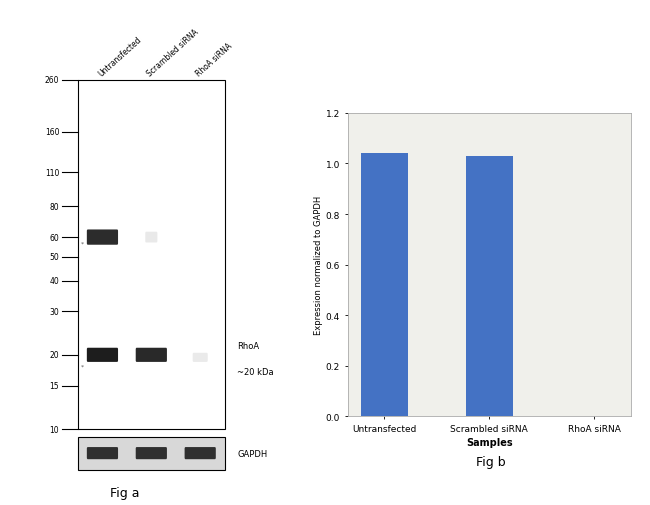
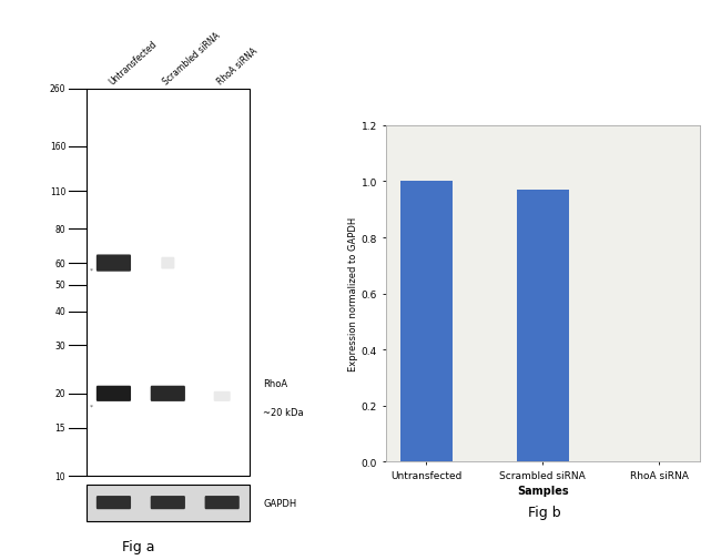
Untransfected: 1.04 -> 1.00
Scrambled siRNA: 1.03 -> 0.97
